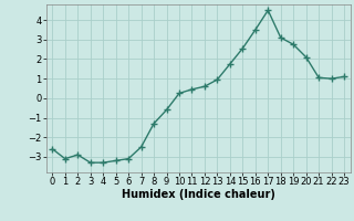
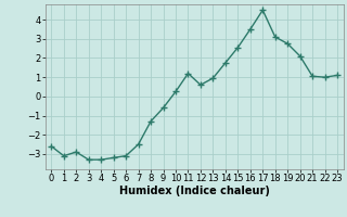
11: 0.5 -> 1.2
